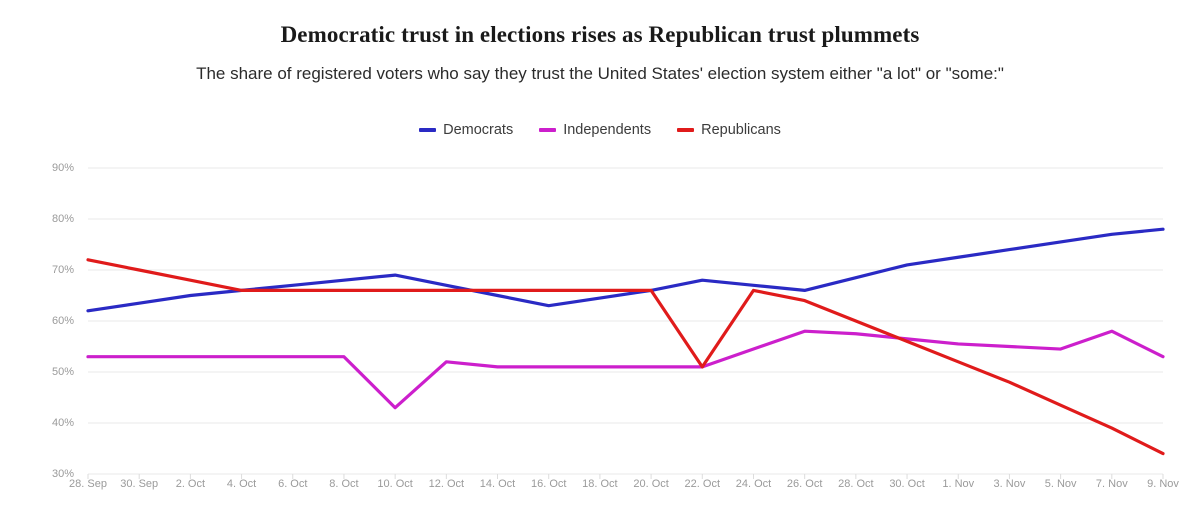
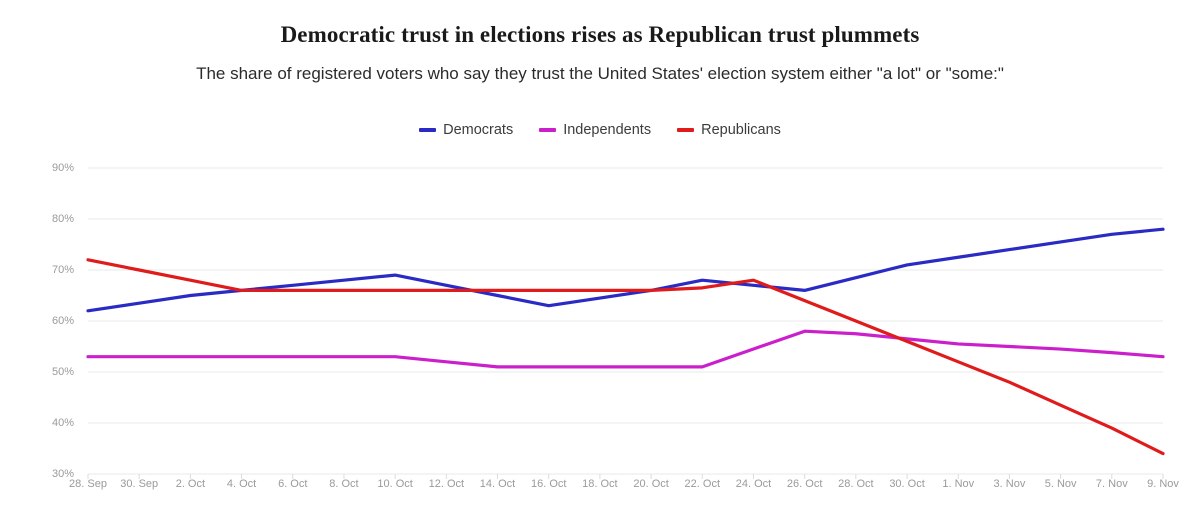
Independents/10. Oct: 43% -> 53%
Republicans/22. Oct: 51% -> 66%
Republicans/24. Oct: 66% -> 68%
Independents/7. Nov: 58% -> 54%
